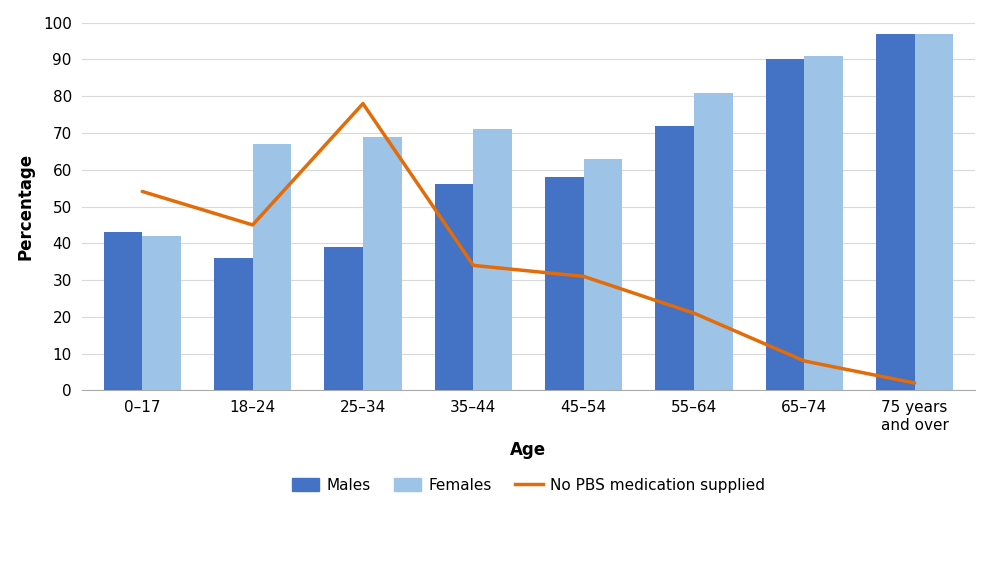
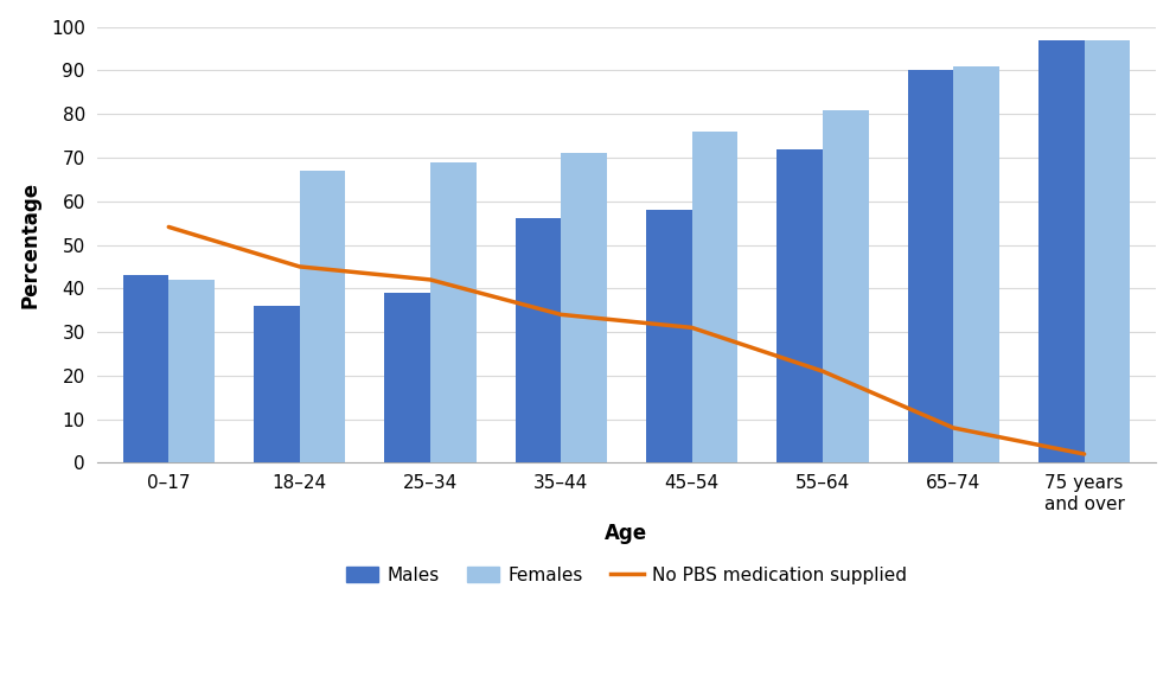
No PBS medication supplied/25–34: 78.0 -> 42.0
Females/45–54: 63 -> 76
